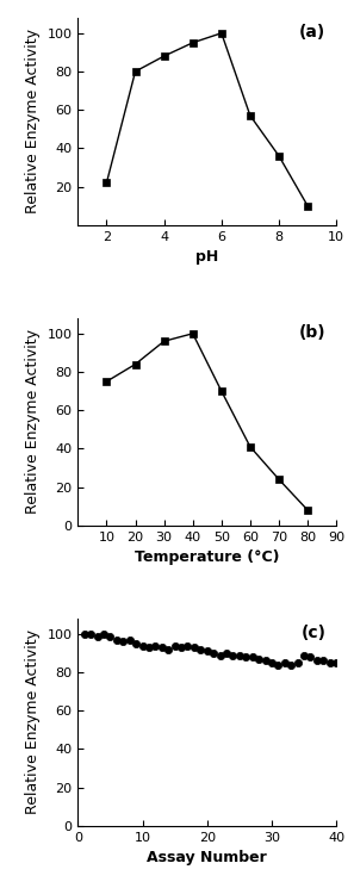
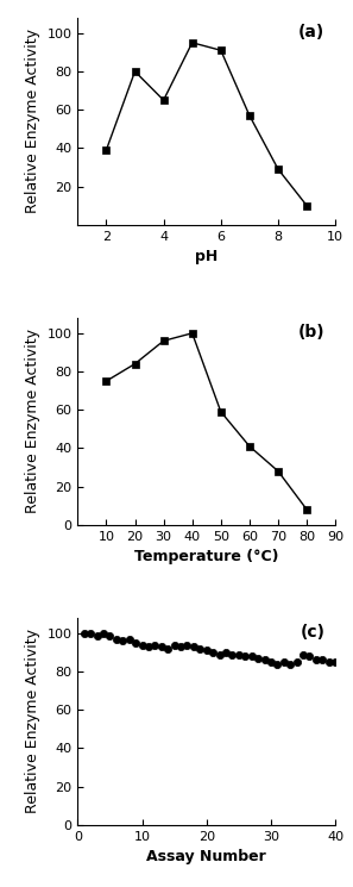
2: 22 -> 39
4: 88 -> 65
6: 100 -> 91
8: 36 -> 29
50: 70 -> 59
70: 24 -> 28
